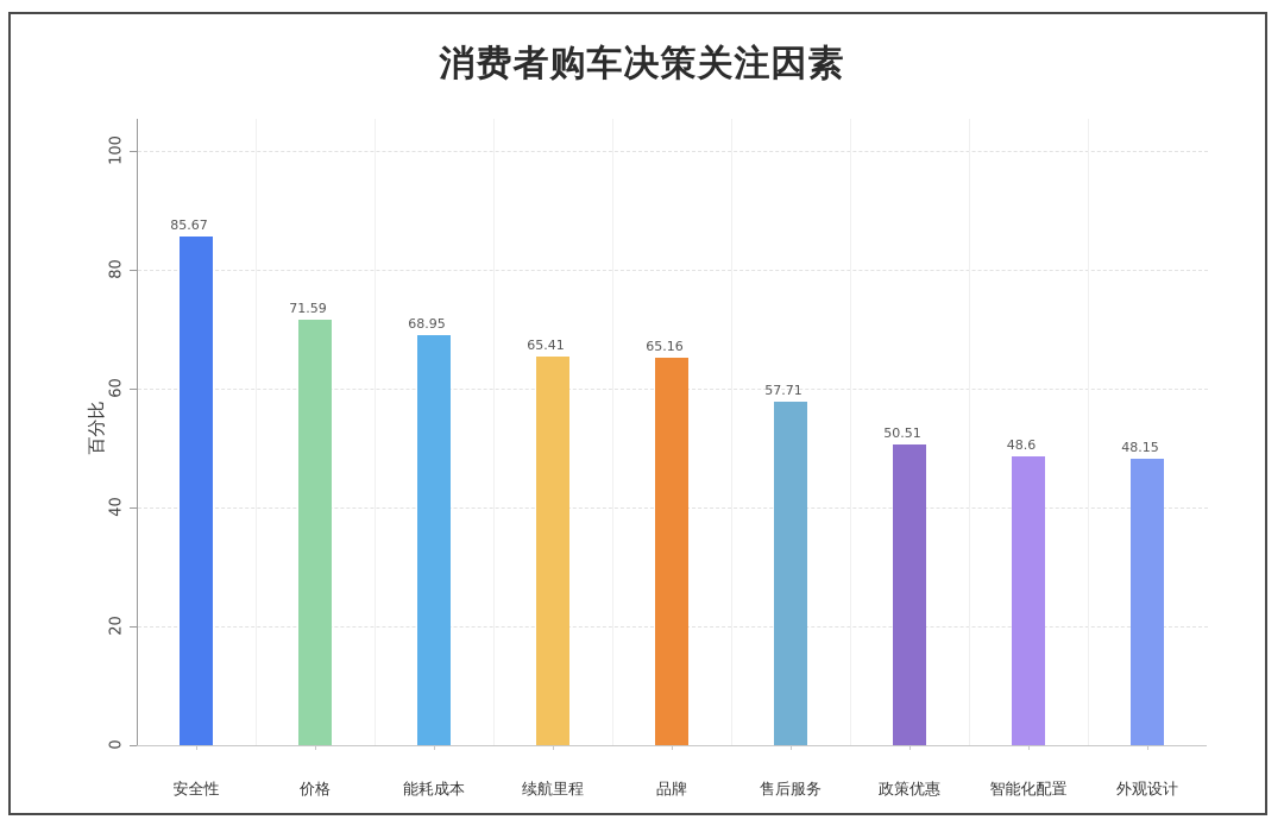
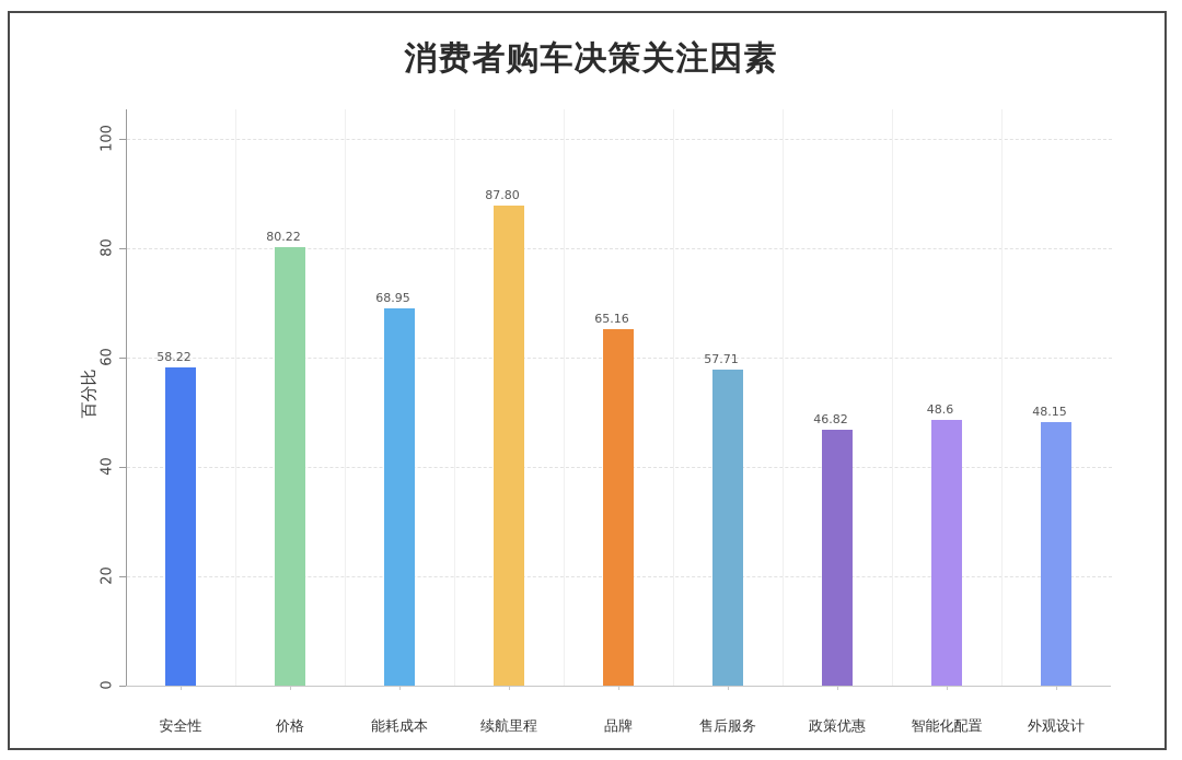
安全性: 85.67 -> 58.22
价格: 71.59 -> 80.22
续航里程: 65.41 -> 87.80
政策优惠: 50.51 -> 46.82
